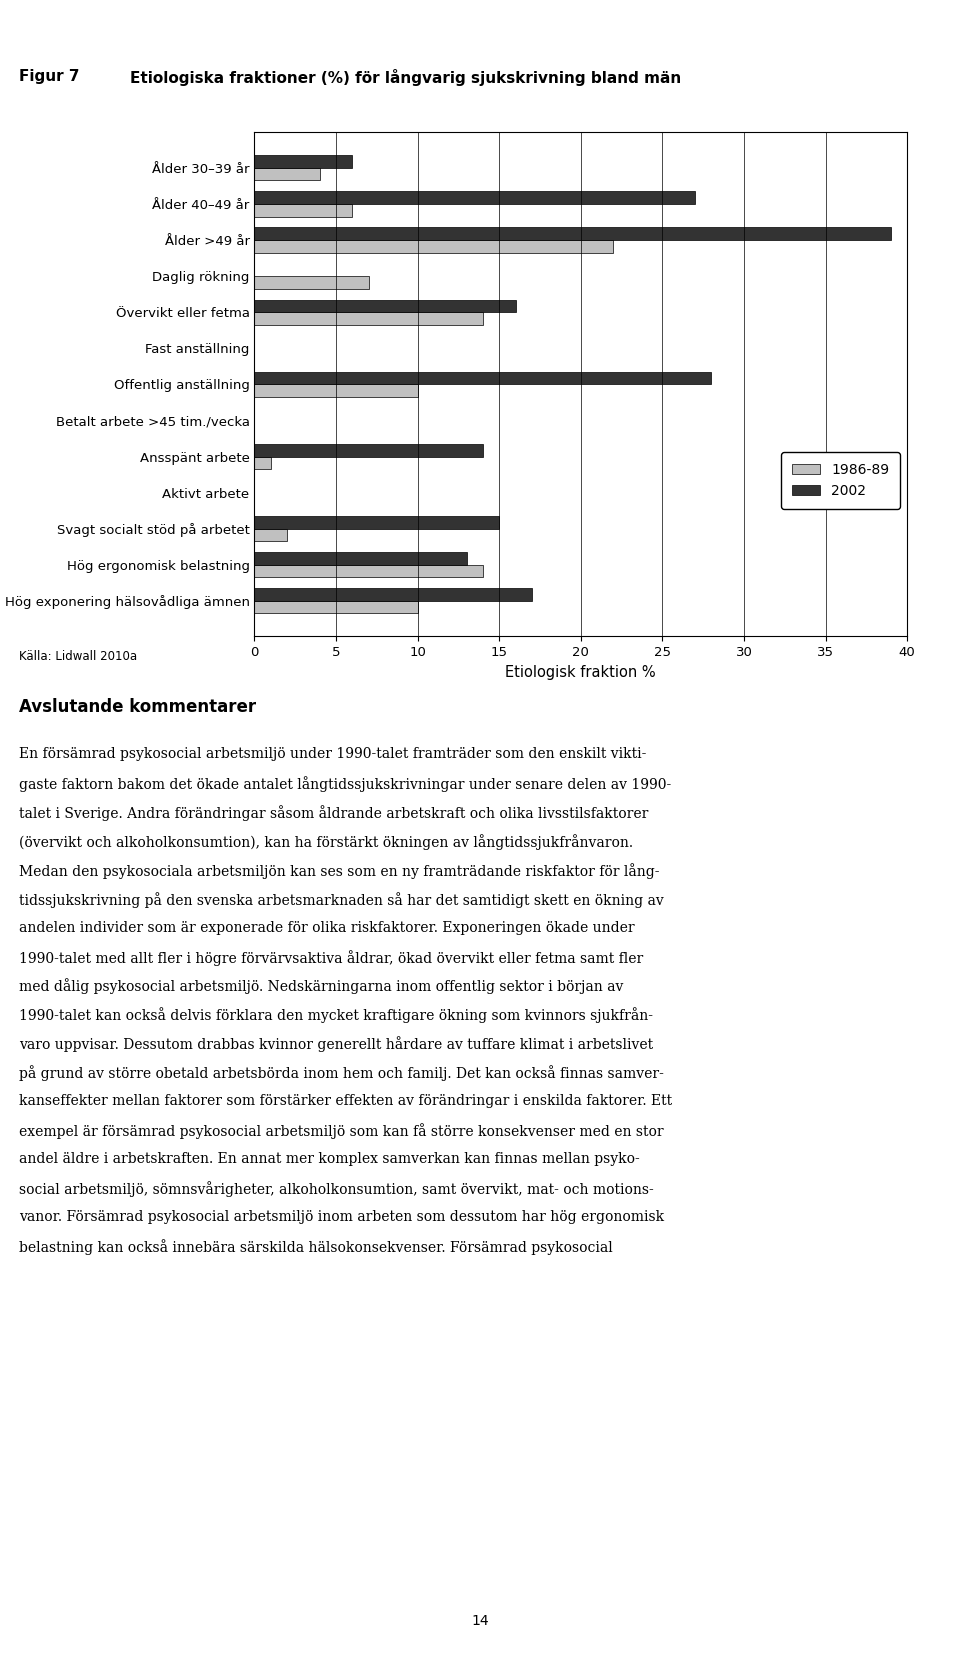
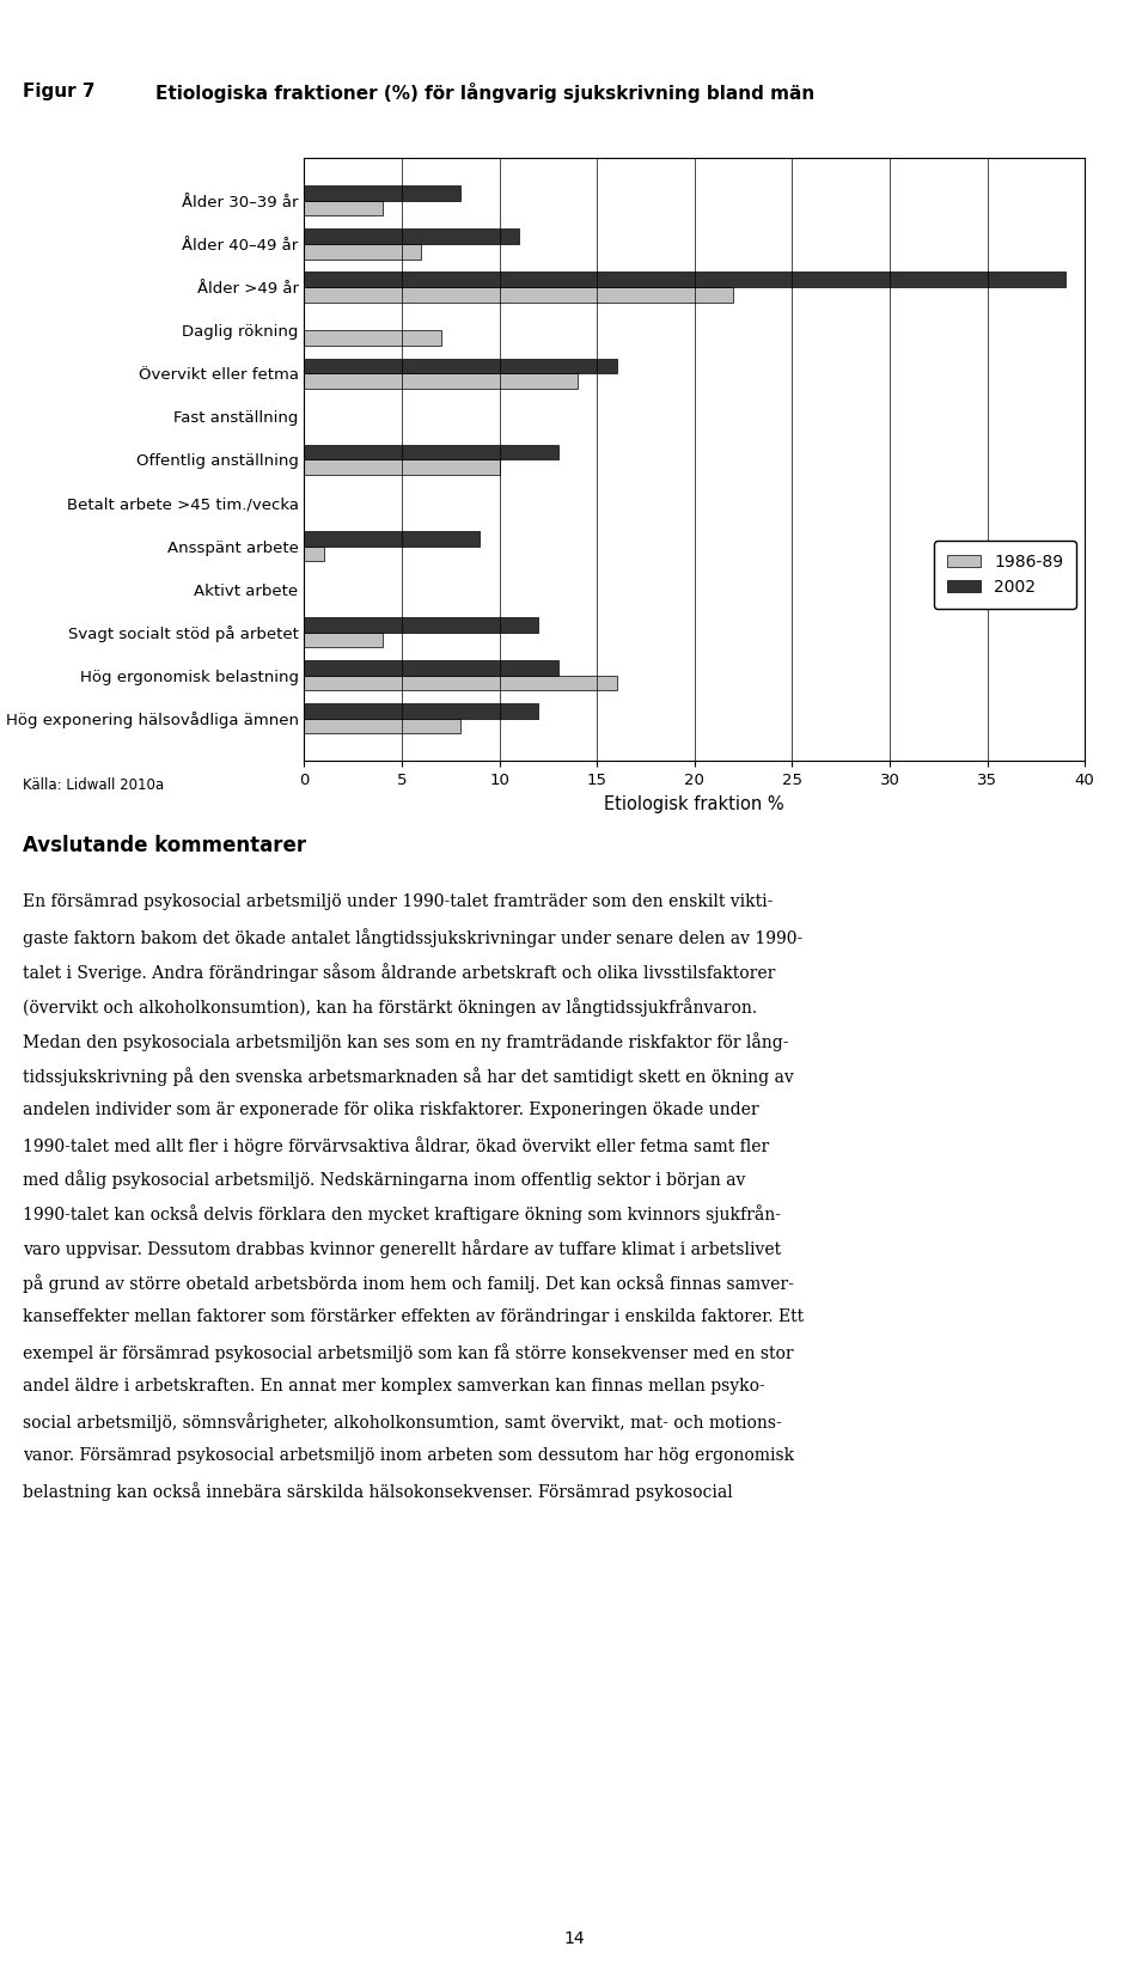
2002/Ålder 30–39 år: 6 -> 8
2002/Ålder 40–49 år: 27 -> 11
2002/Offentlig anställning: 28 -> 13
2002/Ansspänt arbete: 14 -> 9
2002/Svagt socialt stöd på arbetet: 15 -> 12
1986-89/Svagt socialt stöd på arbetet: 2 -> 4
1986-89/Hög ergonomisk belastning: 14 -> 16
2002/Hög exponering hälsovådliga ämnen: 17 -> 12
1986-89/Hög exponering hälsovådliga ämnen: 10 -> 8
